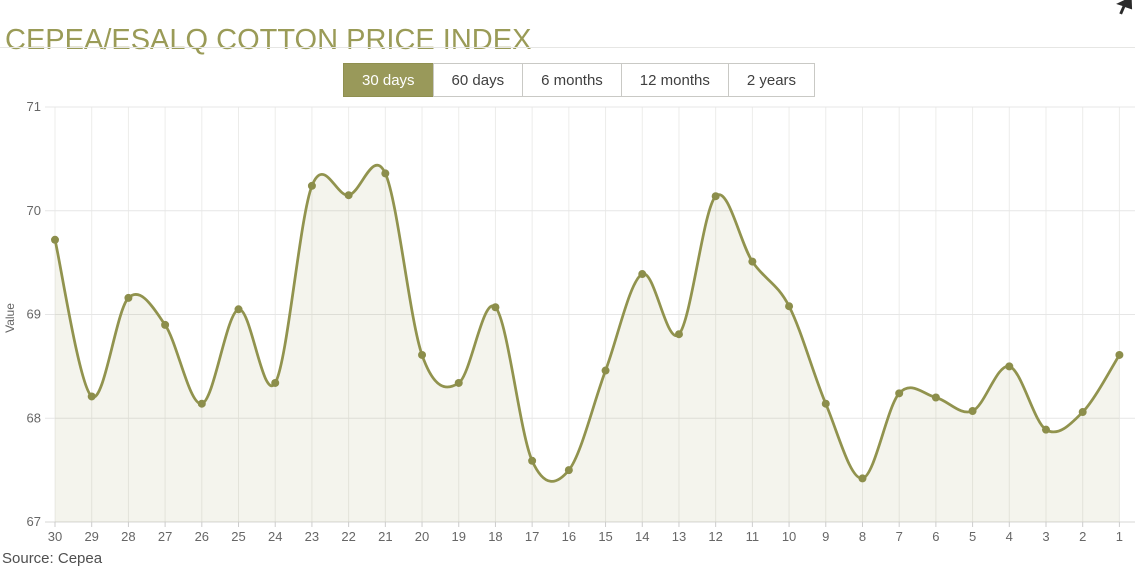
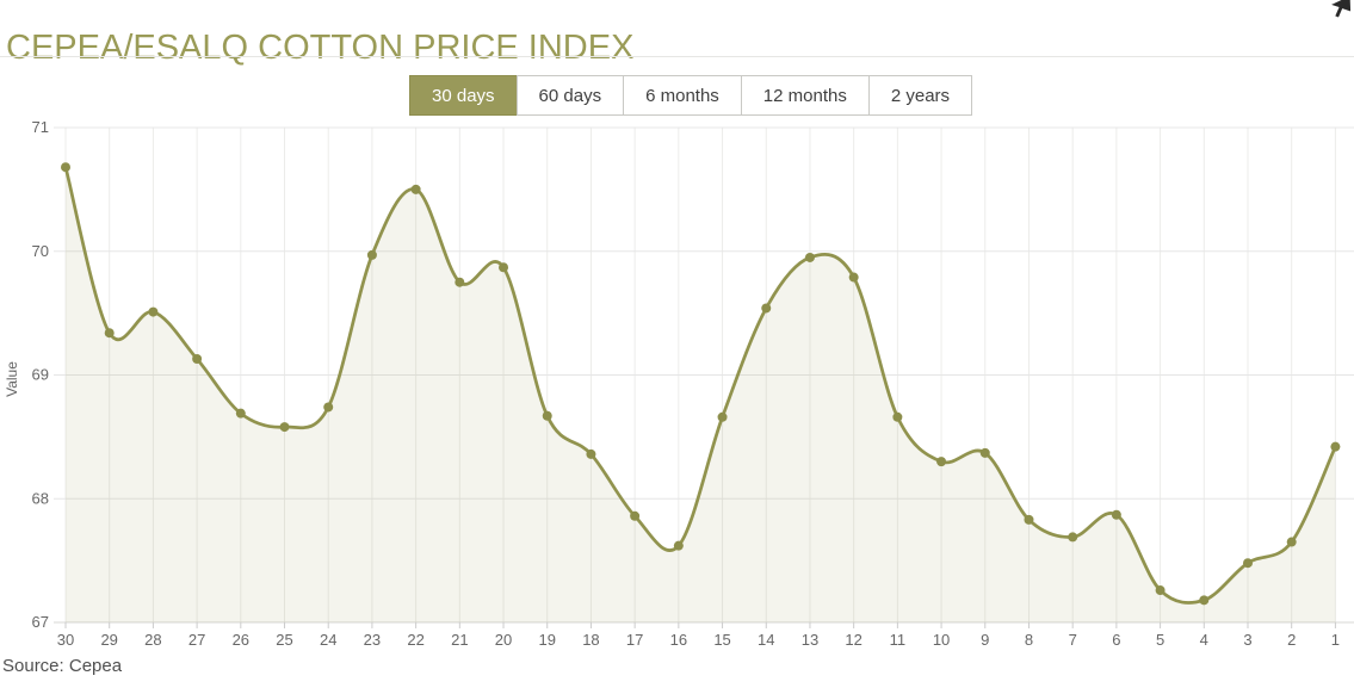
30: 69.72 -> 70.68
29: 68.21 -> 69.34
28: 69.16 -> 69.51
27: 68.90 -> 69.13
26: 68.14 -> 68.69
25: 69.05 -> 68.58
24: 68.34 -> 68.74
23: 70.24 -> 69.97
22: 70.15 -> 70.50
21: 70.36 -> 69.75
20: 68.61 -> 69.87
19: 68.34 -> 68.67
18: 69.07 -> 68.36
17: 67.59 -> 67.86
16: 67.50 -> 67.62
15: 68.46 -> 68.66
14: 69.39 -> 69.54
13: 68.81 -> 69.95
12: 70.14 -> 69.79
11: 69.51 -> 68.66
10: 69.08 -> 68.30
9: 68.14 -> 68.37
8: 67.42 -> 67.83
7: 68.24 -> 67.69
6: 68.20 -> 67.87
5: 68.07 -> 67.26
4: 68.50 -> 67.18
3: 67.89 -> 67.48
2: 68.06 -> 67.65
1: 68.61 -> 68.42
